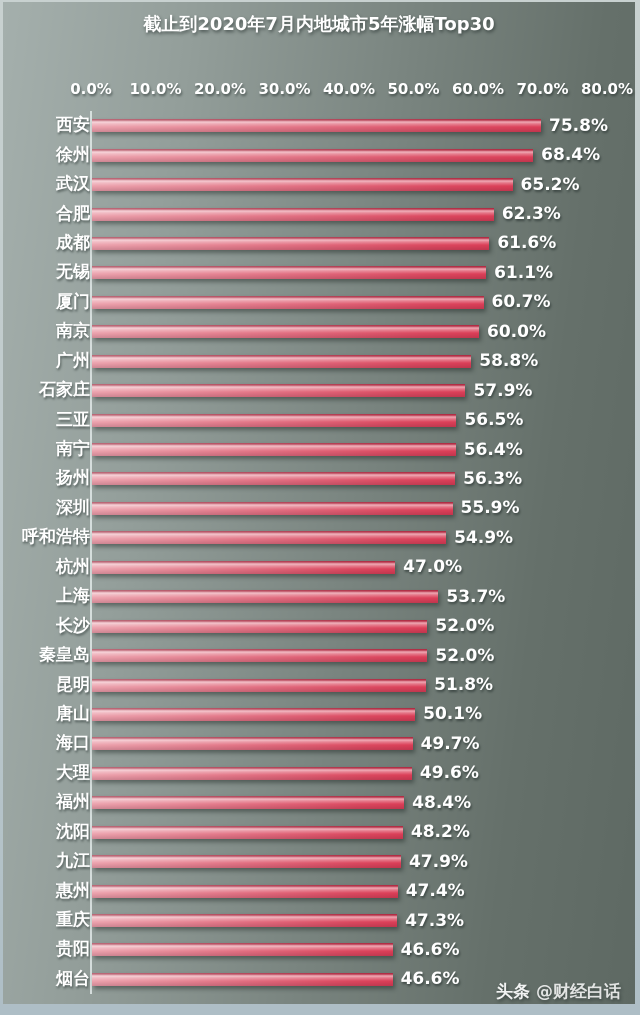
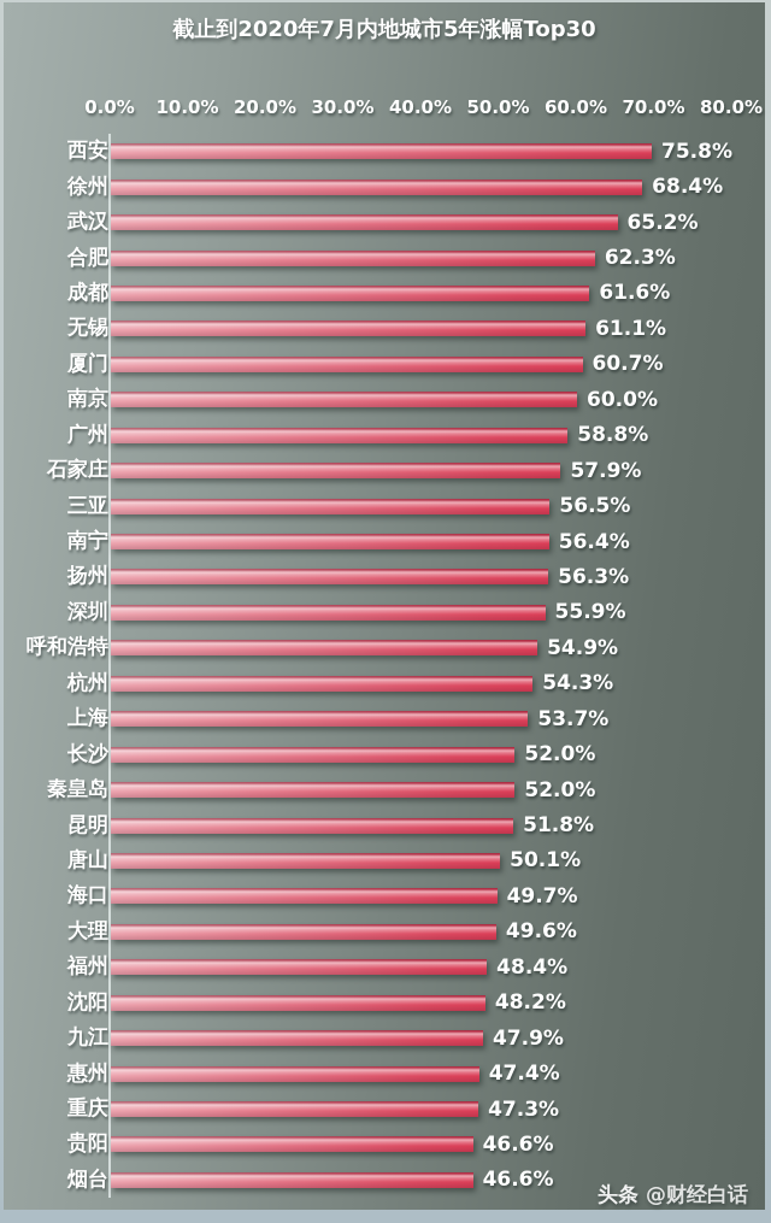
杭州: 47.0% -> 54.3%
